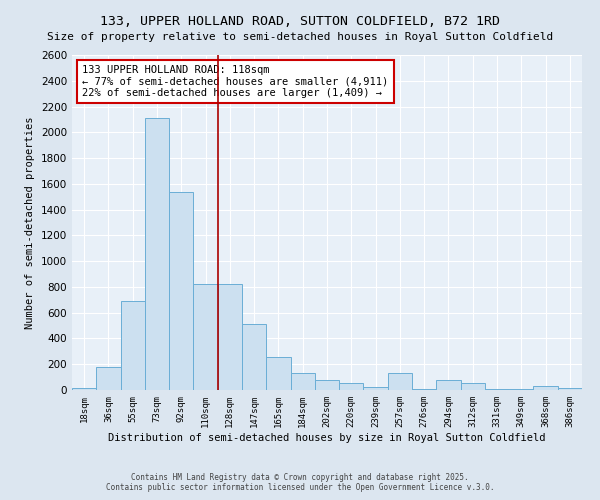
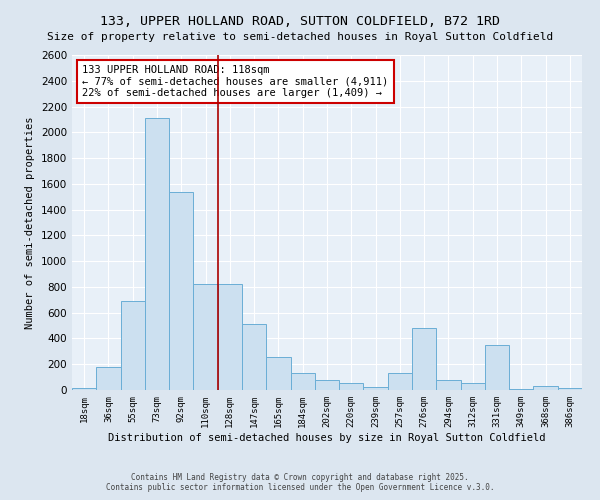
276sqm: 0 -> 480
331sqm: 0 -> 350
